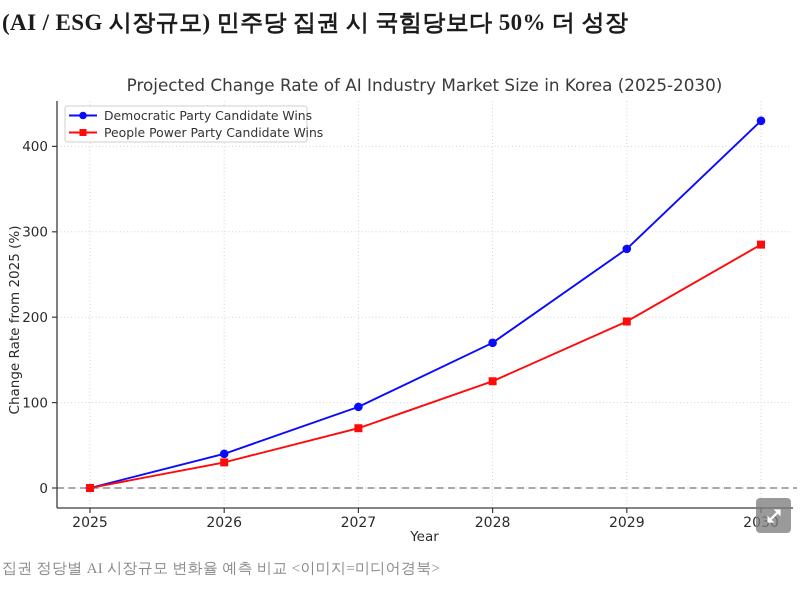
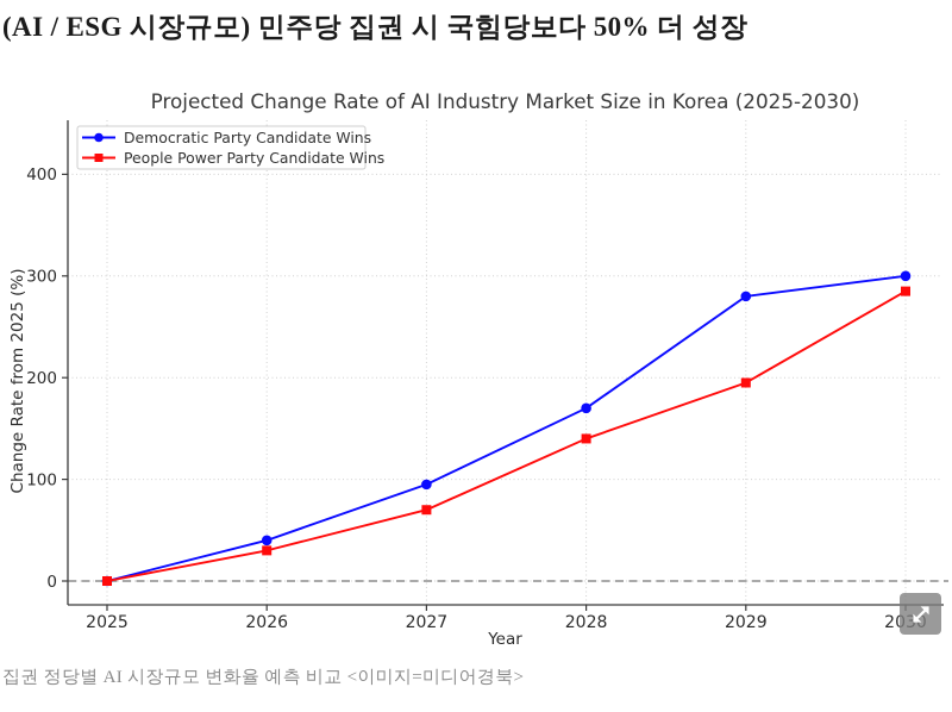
People Power Party Candidate Wins/2028: 120 -> 140
Democratic Party Candidate Wins/2030: 430 -> 300
